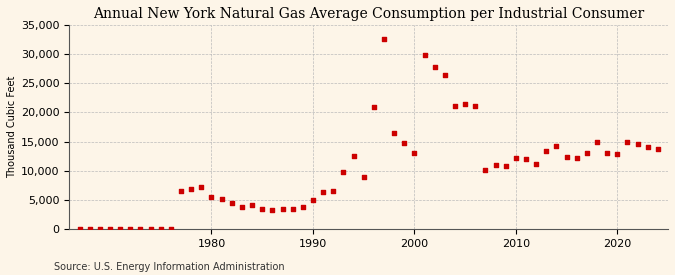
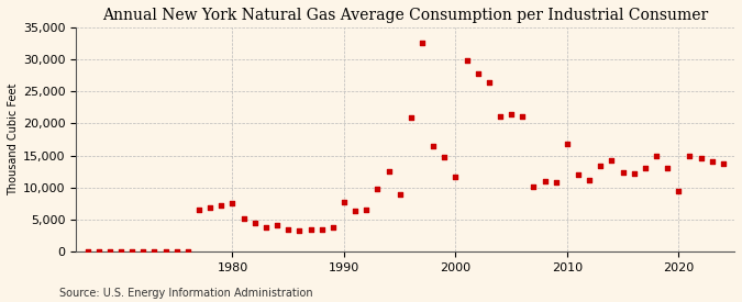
1980: 5,500 -> 7,600
1990: 5,000 -> 7,800
2000: 13,000 -> 11,600
2010: 12,200 -> 16,800
2020: 12,800 -> 9,400
